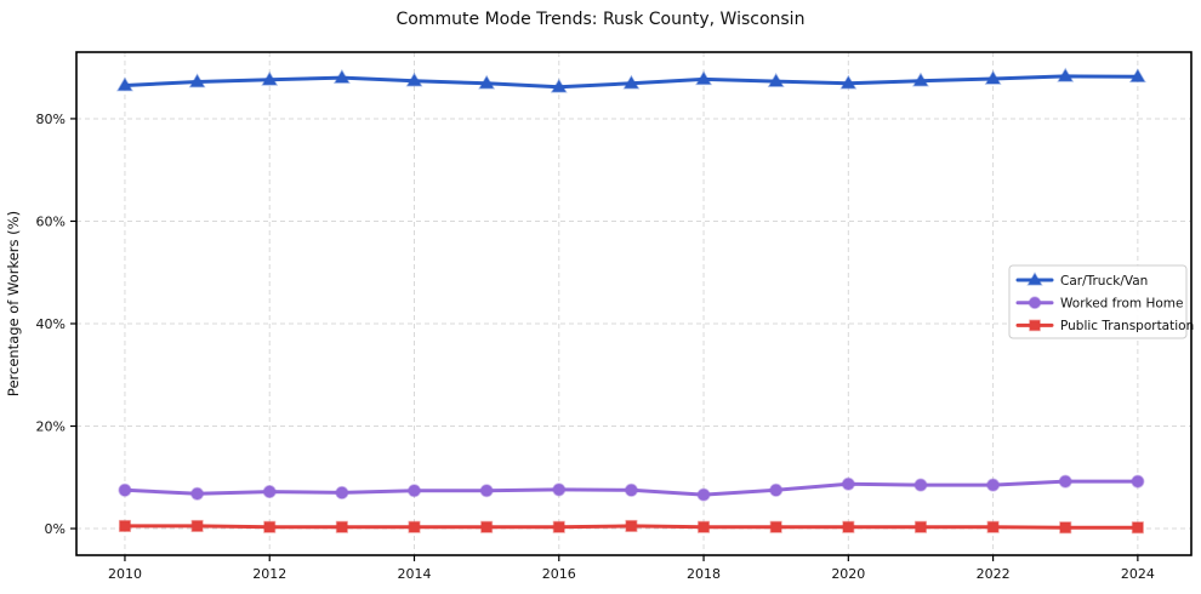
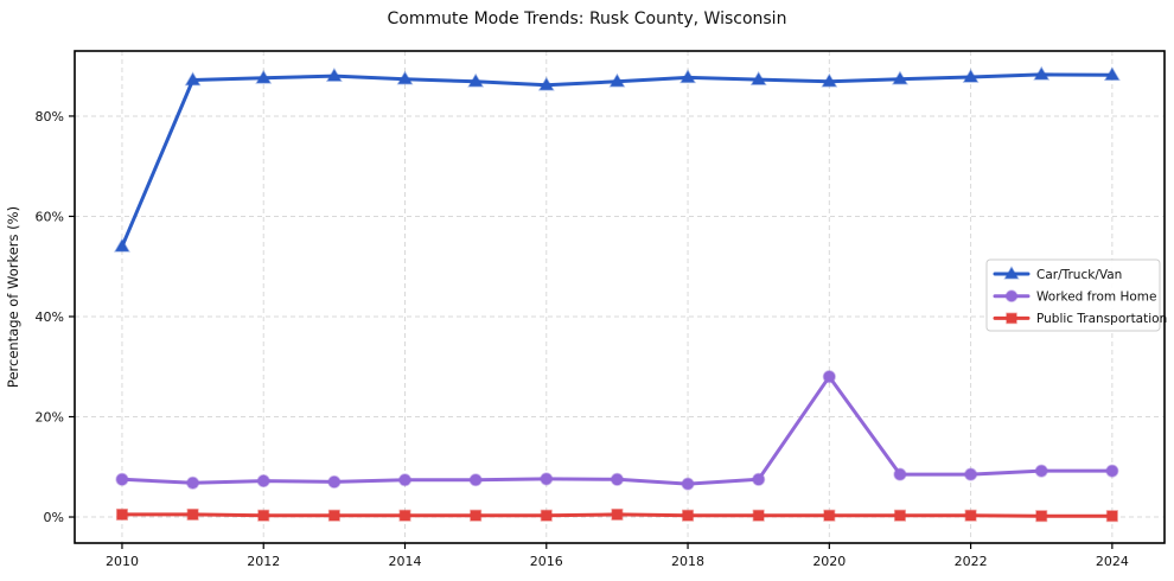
Car/Truck/Van/2010: 86% -> 54%
Worked from Home/2020: 9% -> 28%
